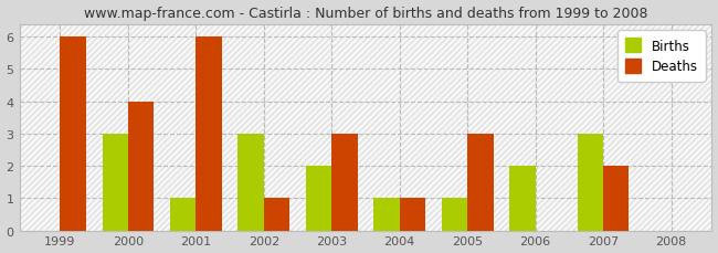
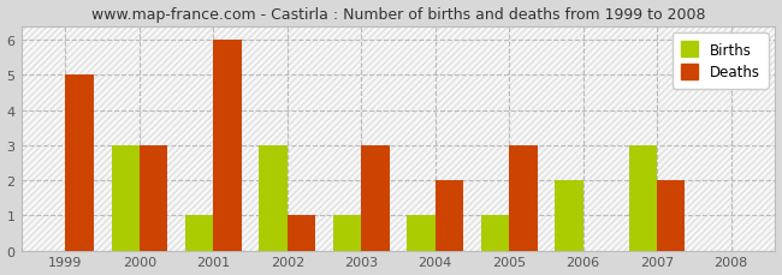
Deaths/1999: 6 -> 5
Deaths/2000: 4 -> 3
Births/2003: 2 -> 1
Deaths/2004: 1 -> 2
